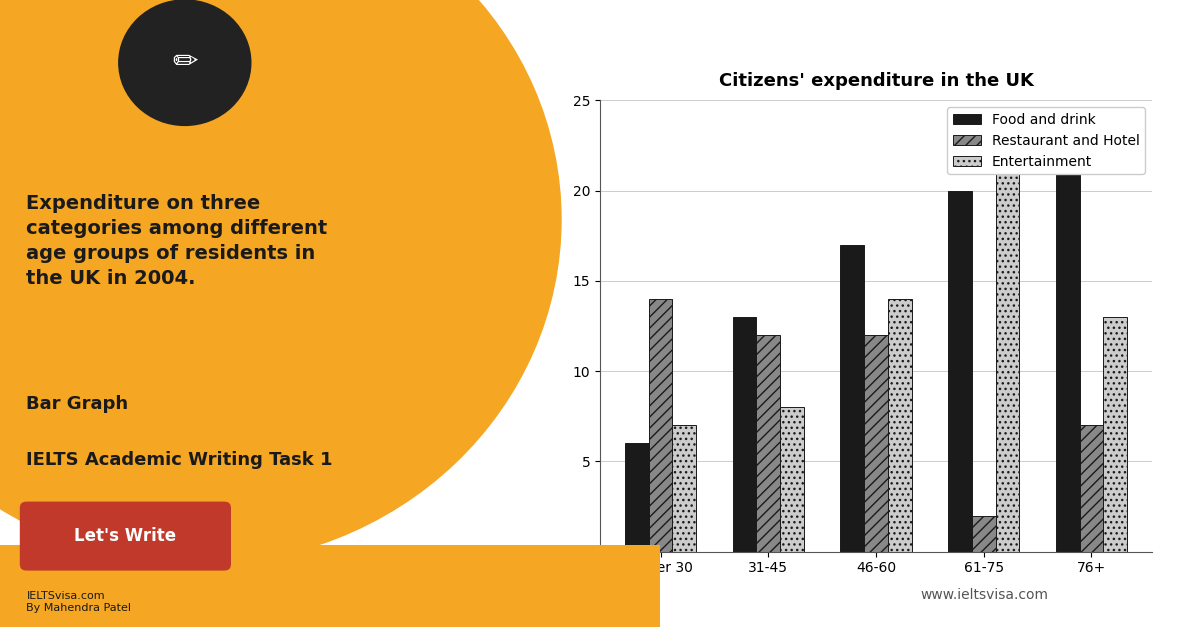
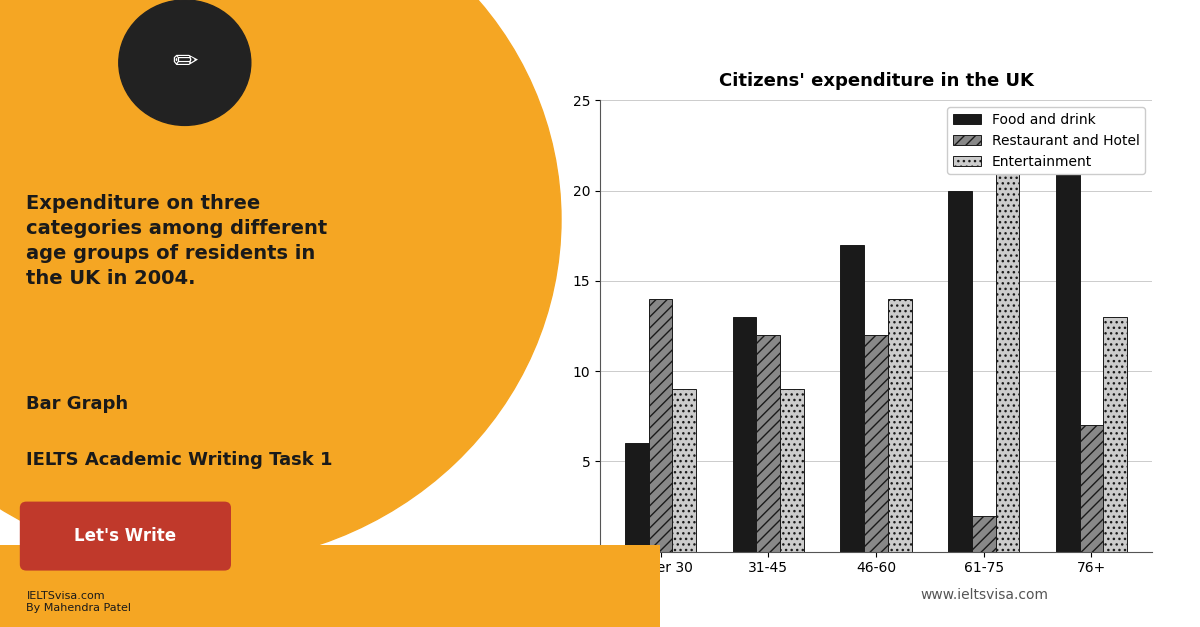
Entertainment/Under 30: 7 -> 9
Entertainment/31-45: 8 -> 9
